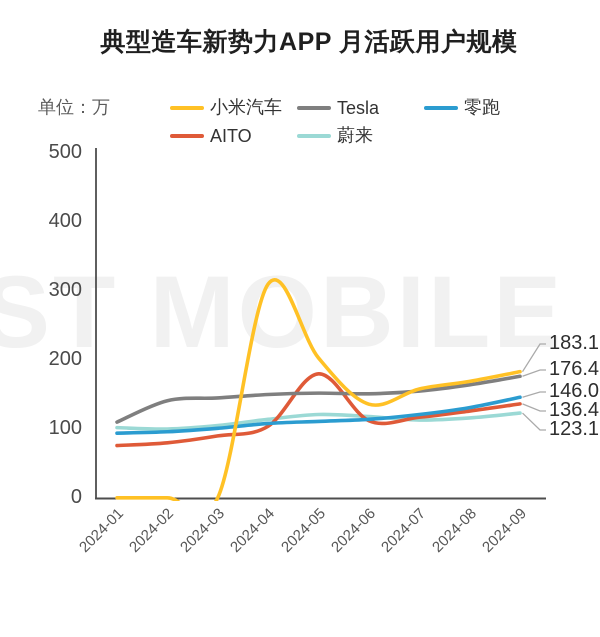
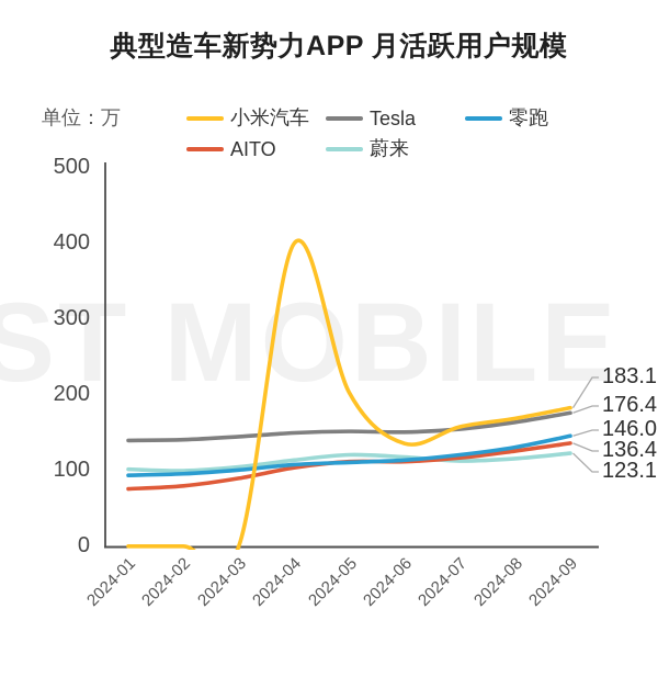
Tesla/2024-01: 110 -> 140
小米汽车/2024-04: 310 -> 400
AITO/2024-05: 180 -> 110
